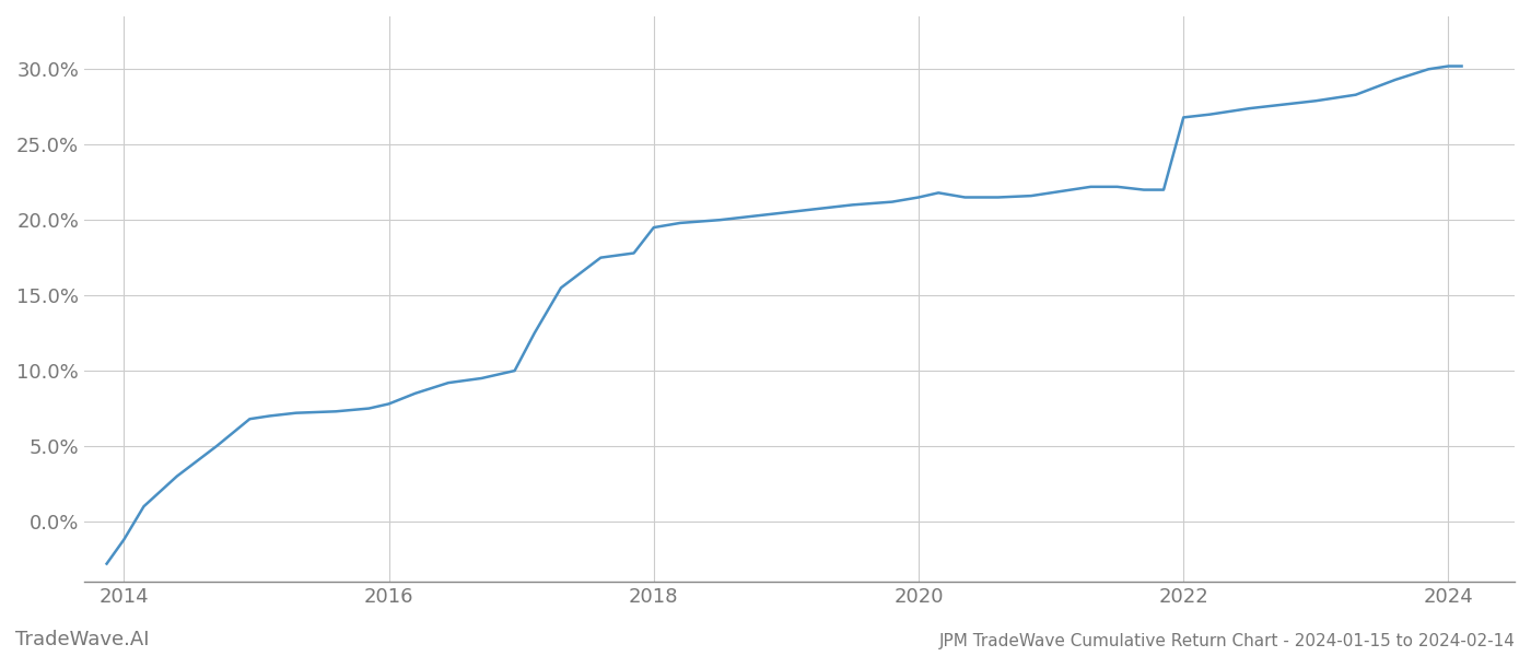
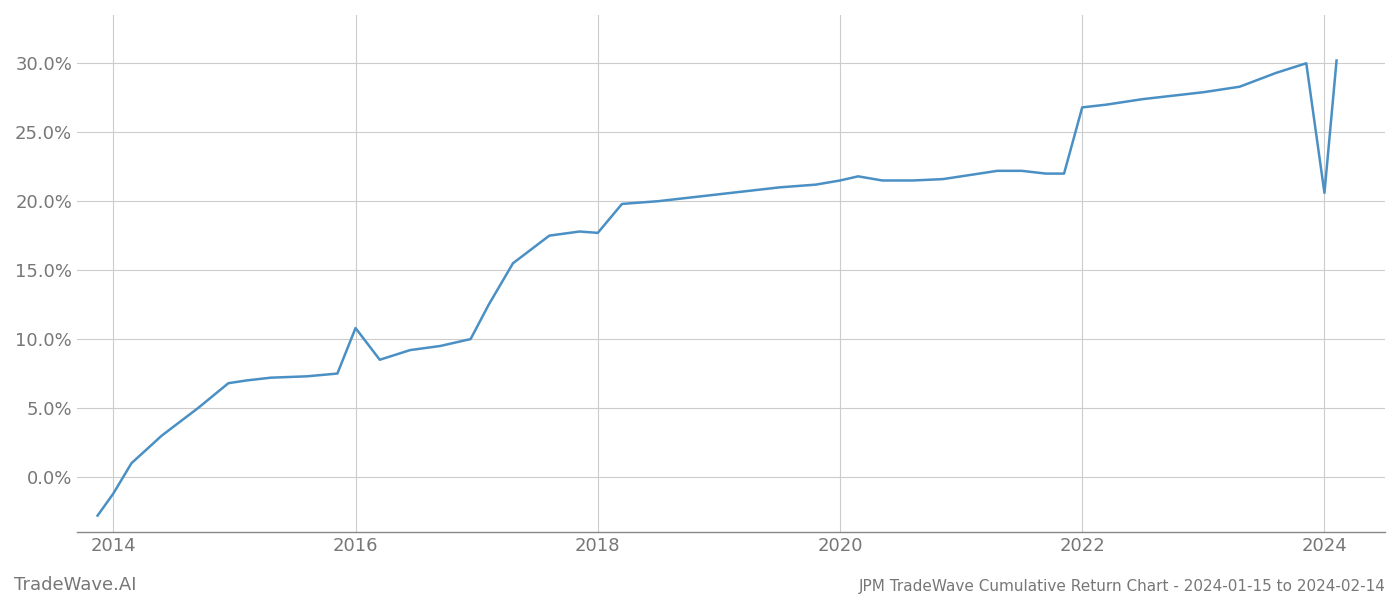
2016: 7.8% -> 10.8%
2018: 19.5% -> 17.7%
2024: 30.2% -> 20.6%
